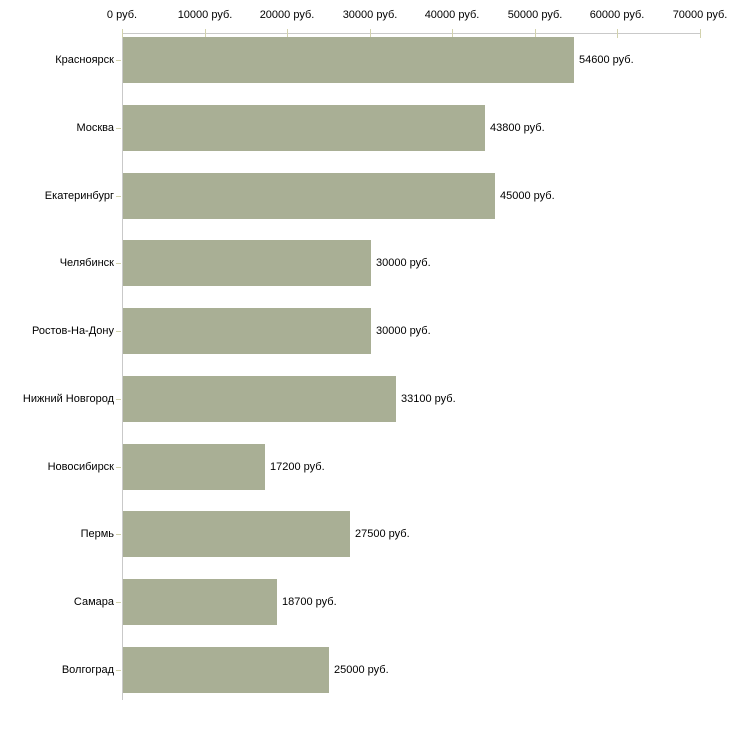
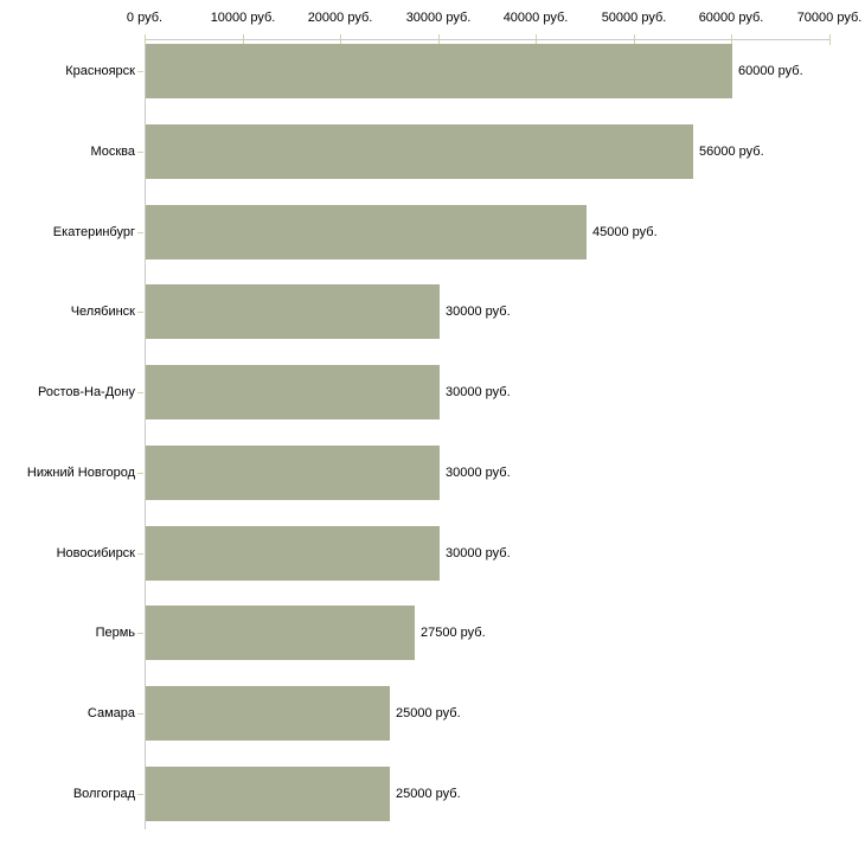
Красноярск: 54600 -> 60000
Москва: 43800 -> 56000
Нижний Новгород: 33100 -> 30000
Новосибирск: 17200 -> 30000
Самара: 18700 -> 25000
